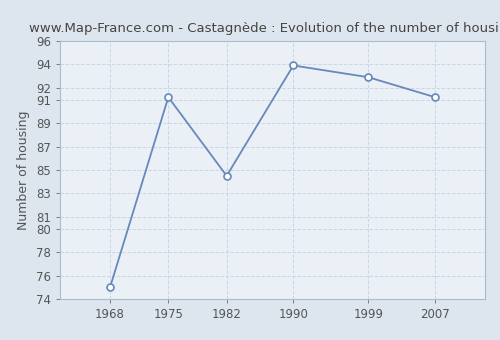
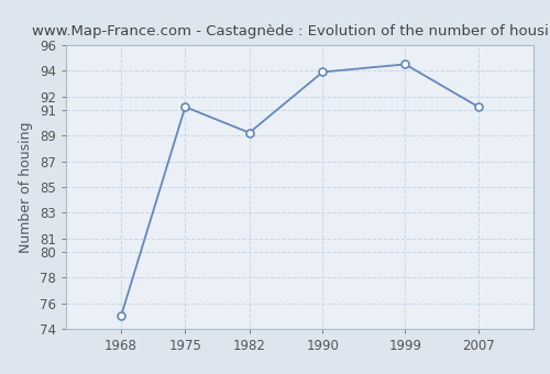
1982: 84.5 -> 89.2
1999: 92.9 -> 94.5
